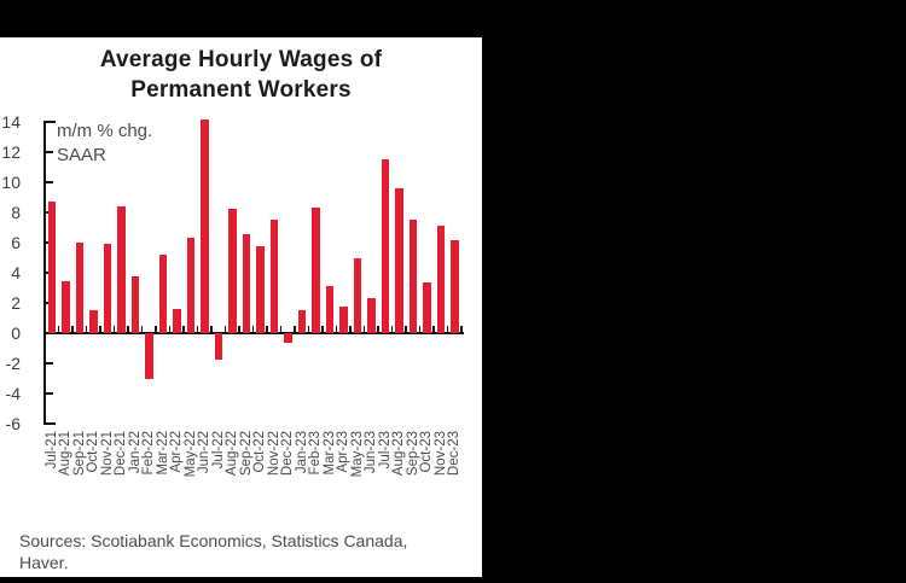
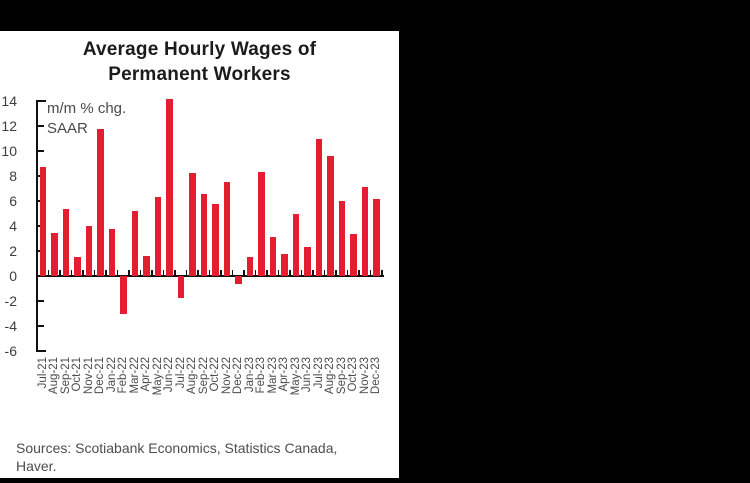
Sep-21: 6.0 -> 5.3
Nov-21: 5.9 -> 4.0
Dec-21: 8.4 -> 11.7
Jul-23: 11.5 -> 10.9
Sep-23: 7.5 -> 6.0
